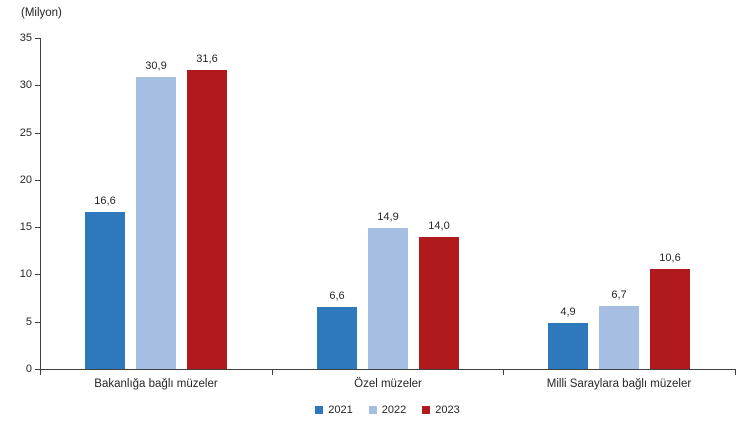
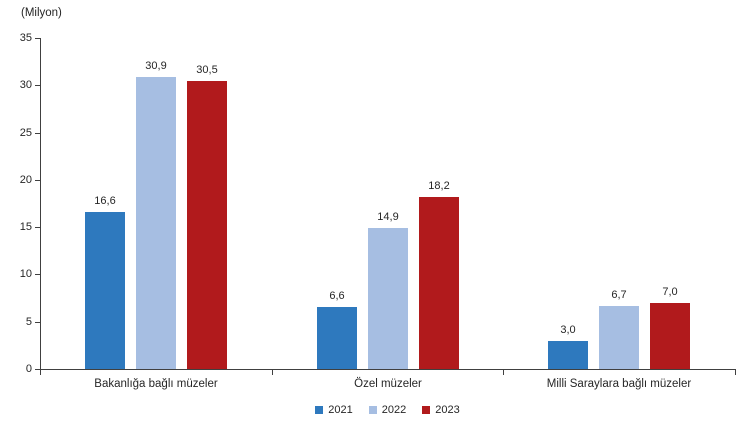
2023/Bakanlığa bağlı müzeler: 31,6 -> 30,5
2023/Özel müzeler: 14,0 -> 18,2
2021/Milli Saraylara bağlı müzeler: 4,9 -> 3,0
2023/Milli Saraylara bağlı müzeler: 10,6 -> 7,0
